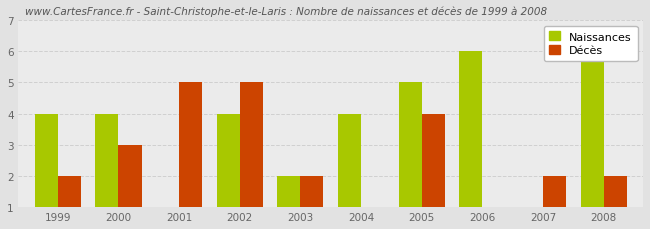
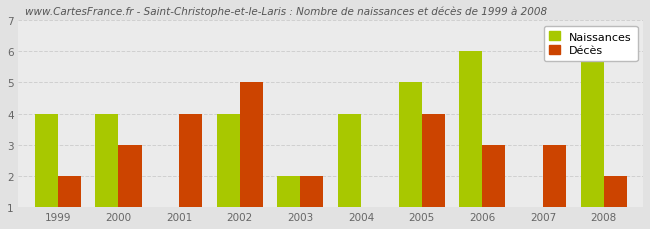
Décès/2001: 5 -> 4
Décès/2006: 1 -> 3
Décès/2007: 2 -> 3
